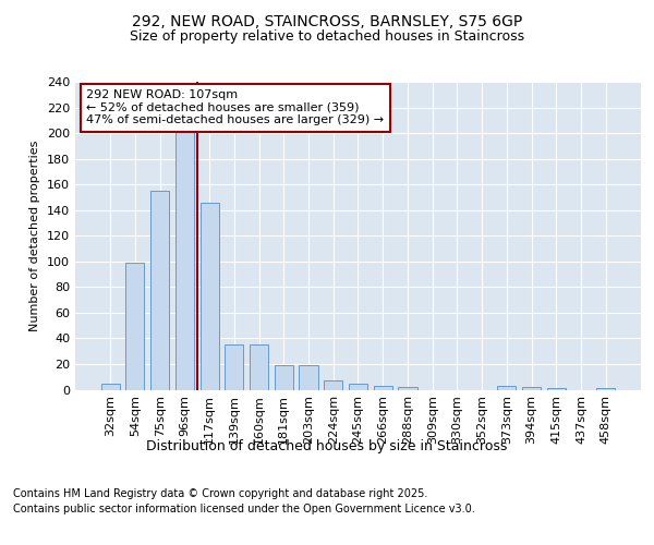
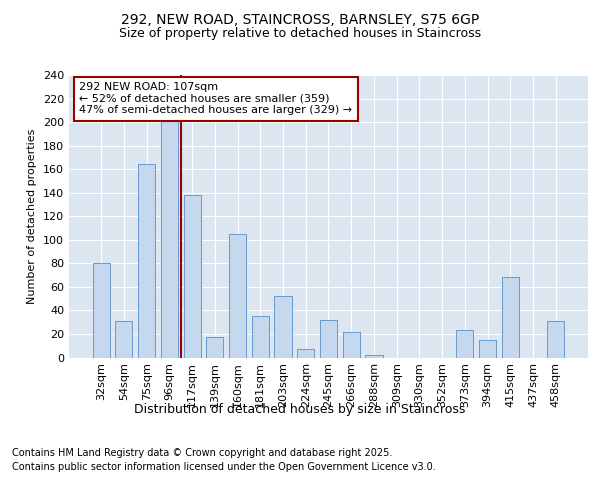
32sqm: 5 -> 80
54sqm: 99 -> 31
75sqm: 155 -> 164
117sqm: 146 -> 138
139sqm: 35 -> 17
160sqm: 35 -> 105
181sqm: 19 -> 35
203sqm: 19 -> 52
245sqm: 5 -> 32
266sqm: 3 -> 22
373sqm: 3 -> 23
394sqm: 2 -> 15
415sqm: 1 -> 68
458sqm: 1 -> 31
